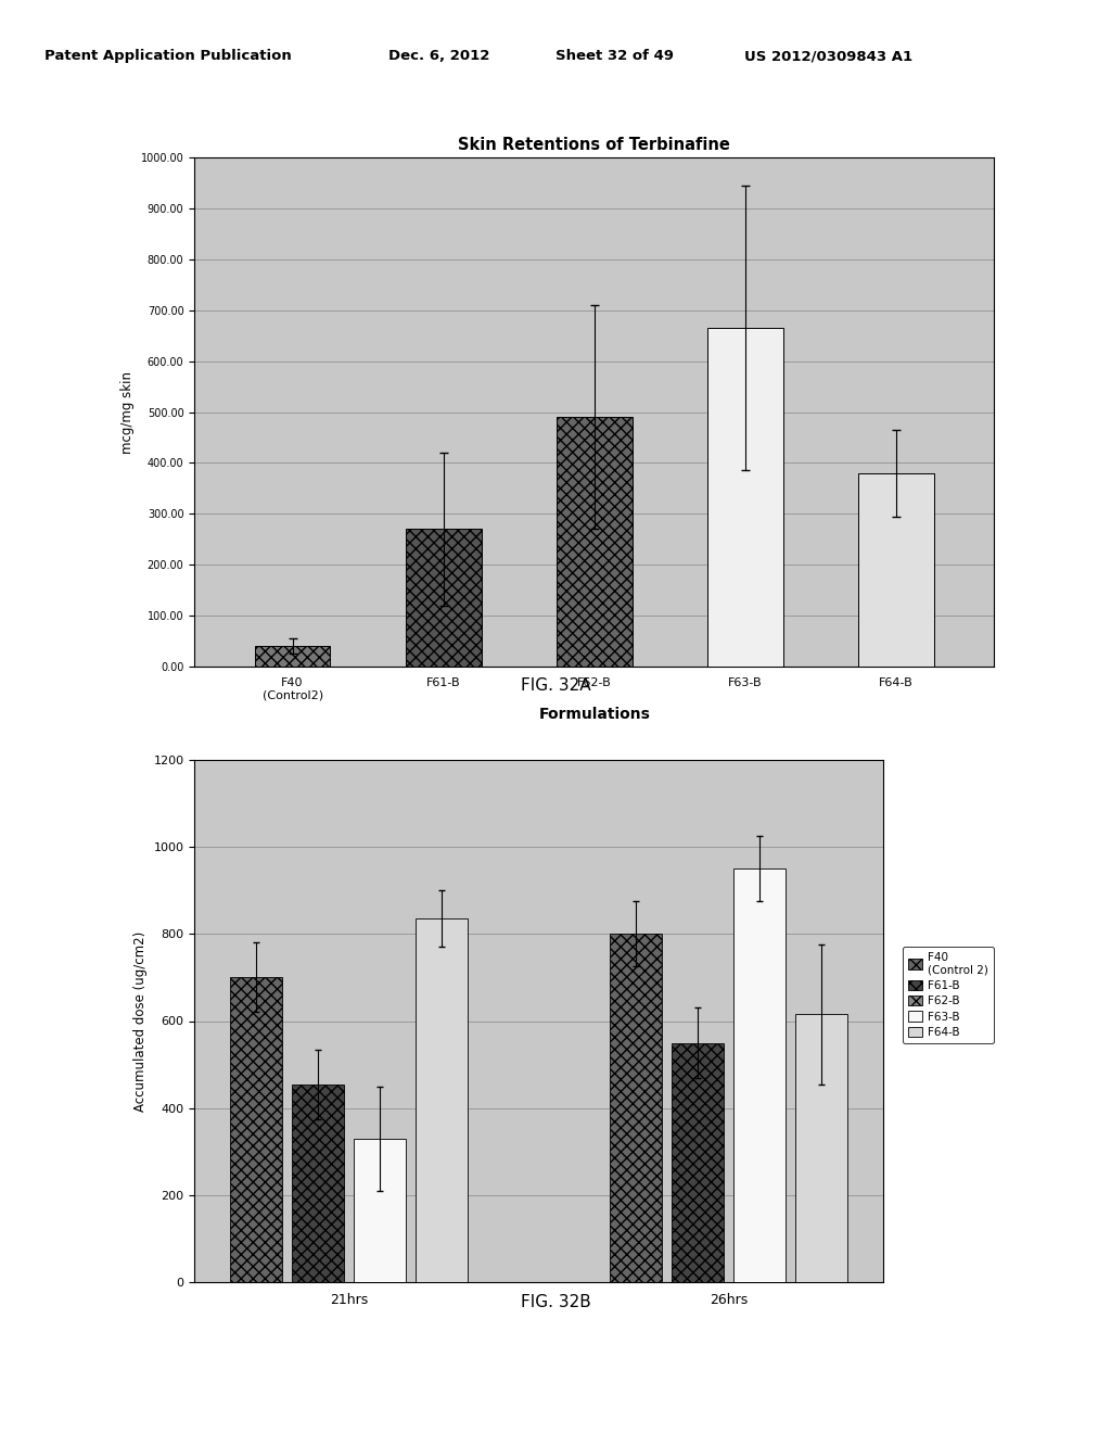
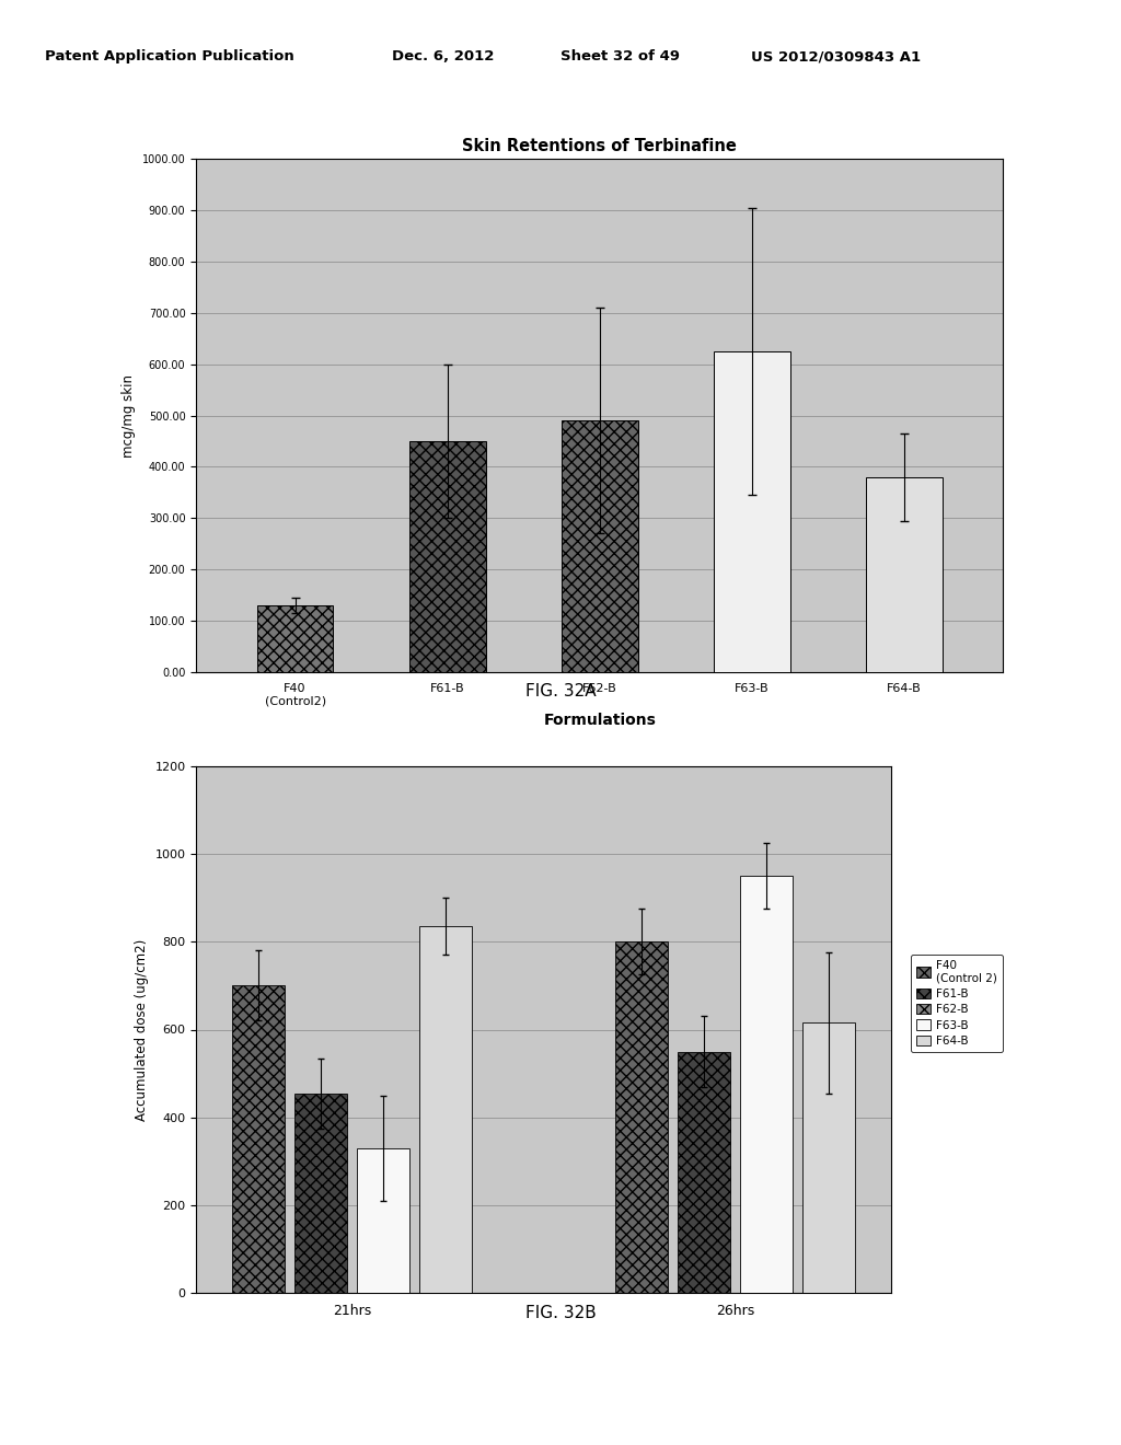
Skin Retentions of Terbinafine/F40 (Control2): 40 -> 130
Skin Retentions of Terbinafine/F61-B: 270 -> 450
Skin Retentions of Terbinafine/F63-B: 665 -> 625
